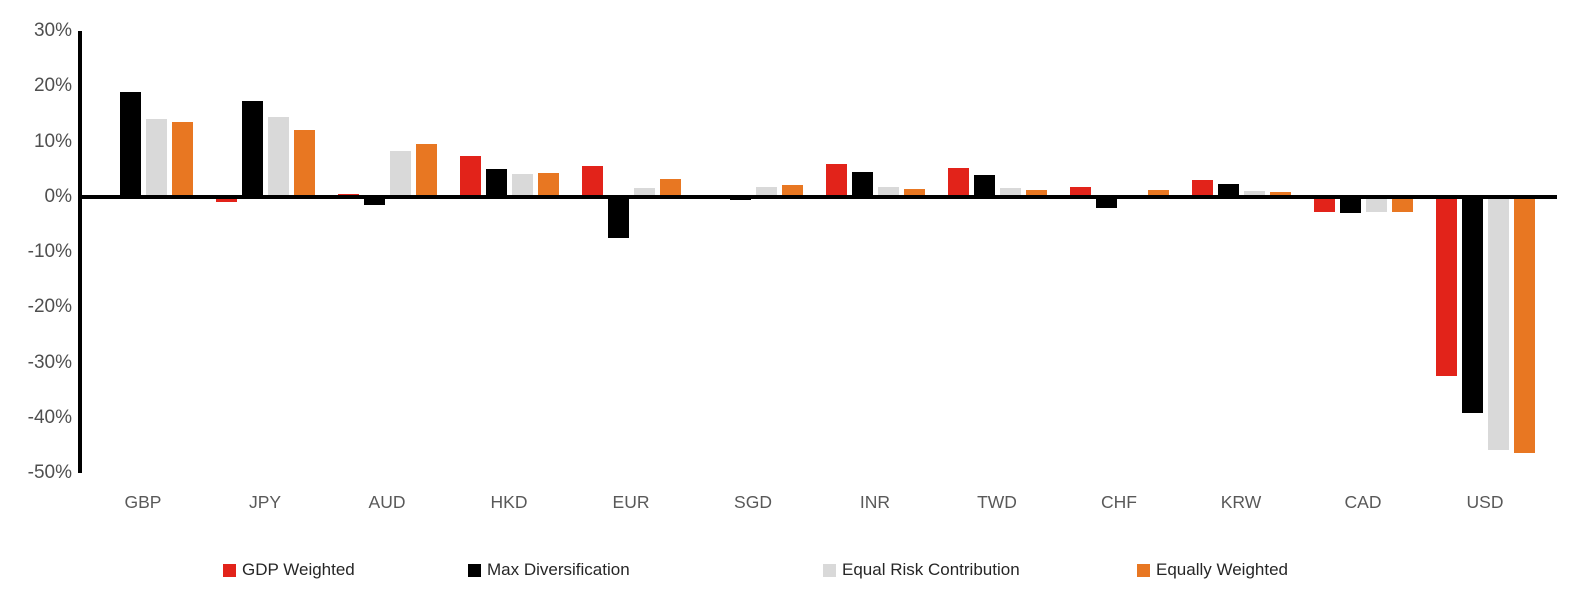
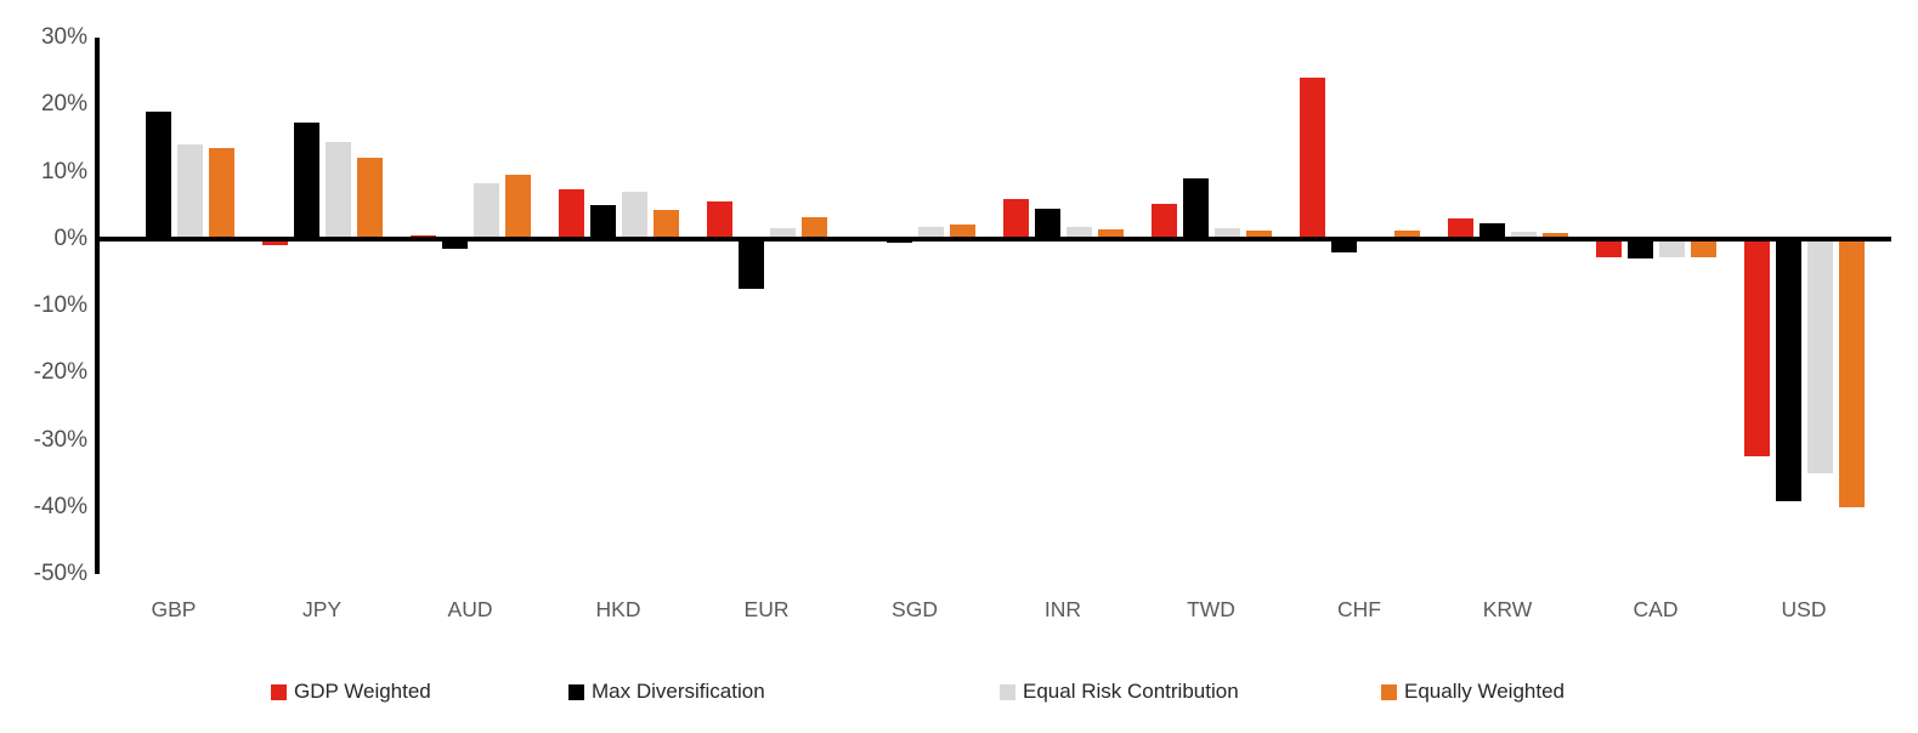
Equal Risk Contribution/HKD: 4% -> 7%
Max Diversification/TWD: 4% -> 9%
GDP Weighted/CHF: 2% -> 24%
Equal Risk Contribution/USD: -46% -> -35%
Equally Weighted/USD: -46% -> -40%
